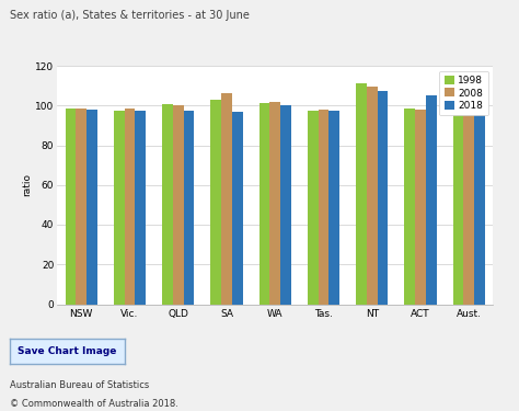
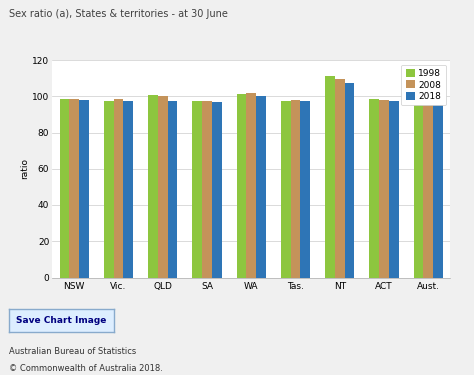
1998/SA: 103 -> 98
2008/SA: 106 -> 98
2018/ACT: 105 -> 98
